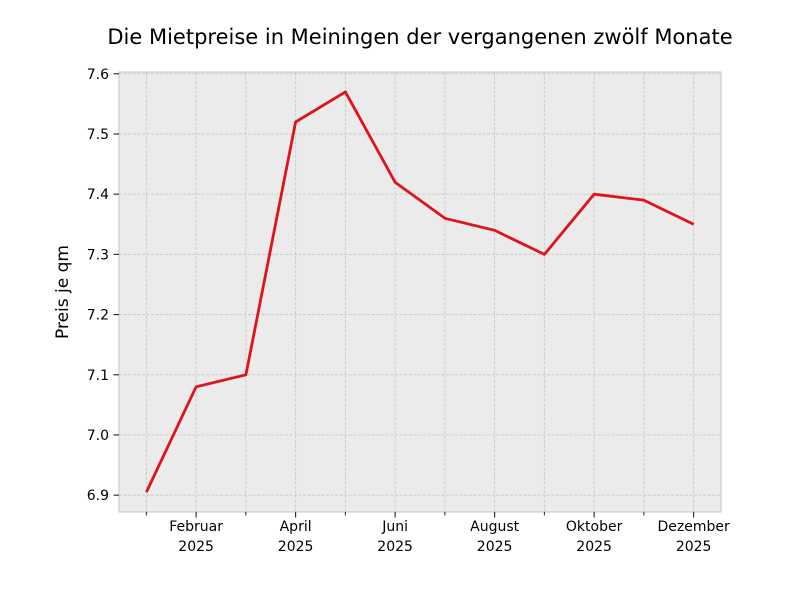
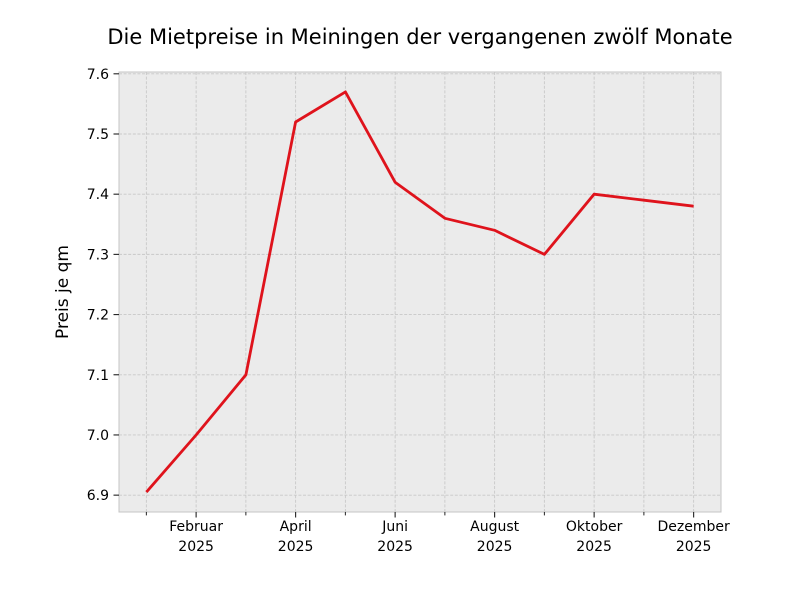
Februar 2025: 7.08 -> 7.00
Dezember 2025: 7.35 -> 7.38
